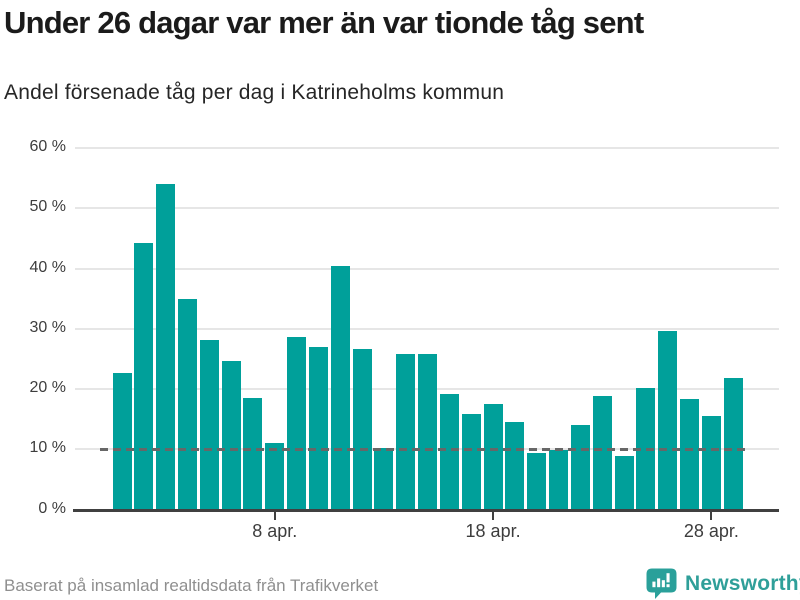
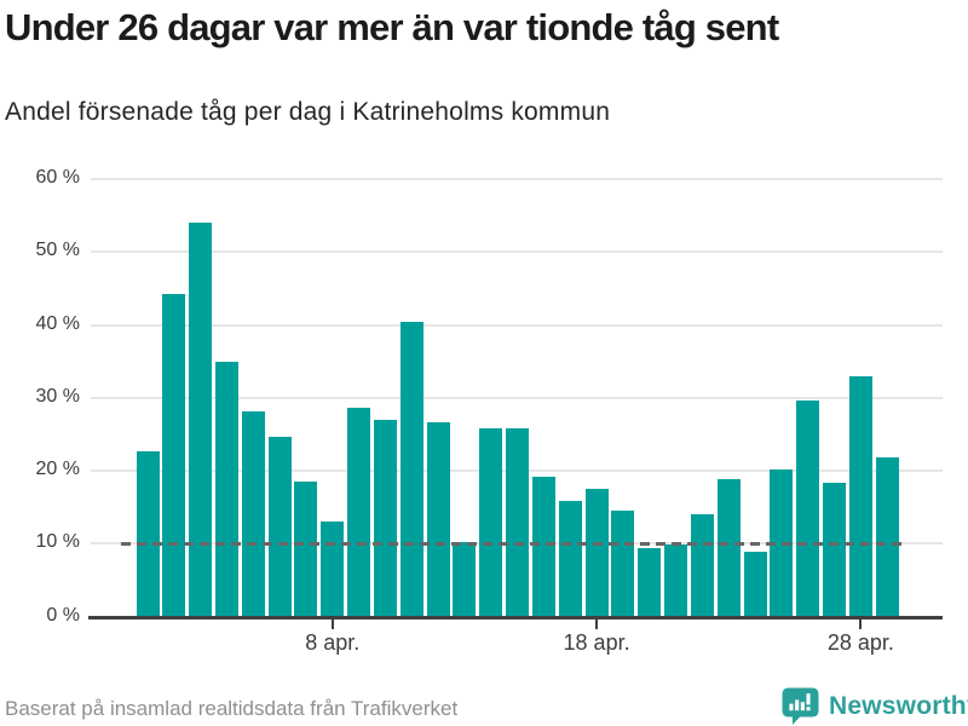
8 apr.: 11% -> 13%
28 apr.: 16% -> 33%
